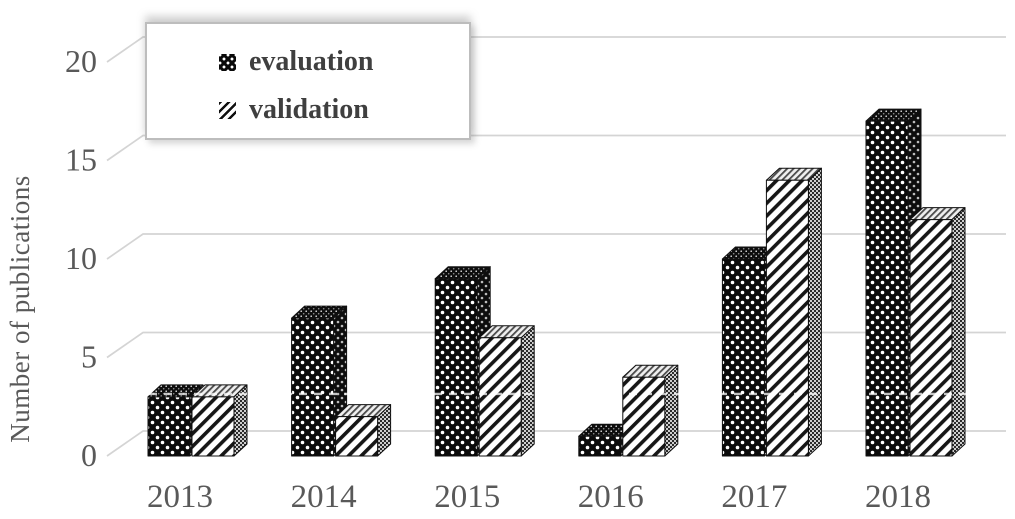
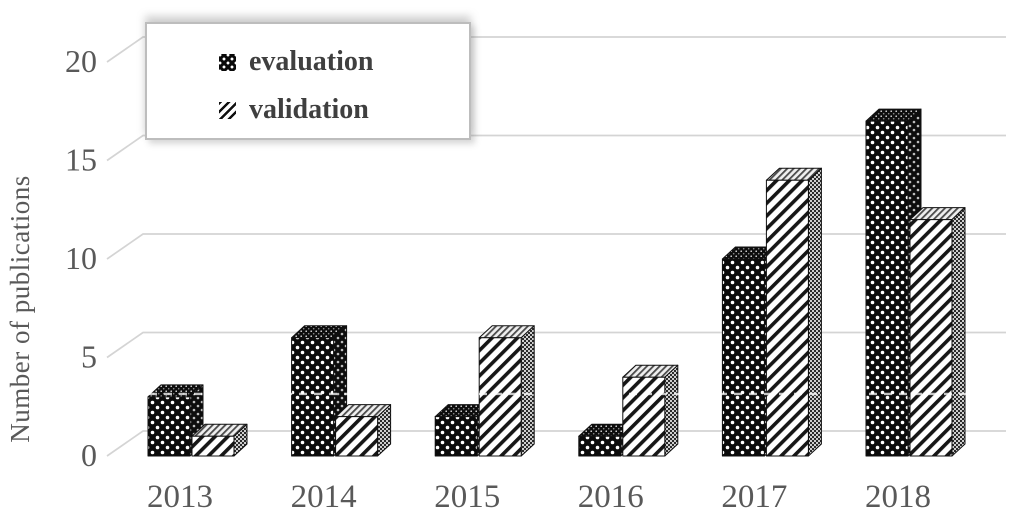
validation/2013: 3 -> 1
evaluation/2014: 7 -> 6
evaluation/2015: 9 -> 2
